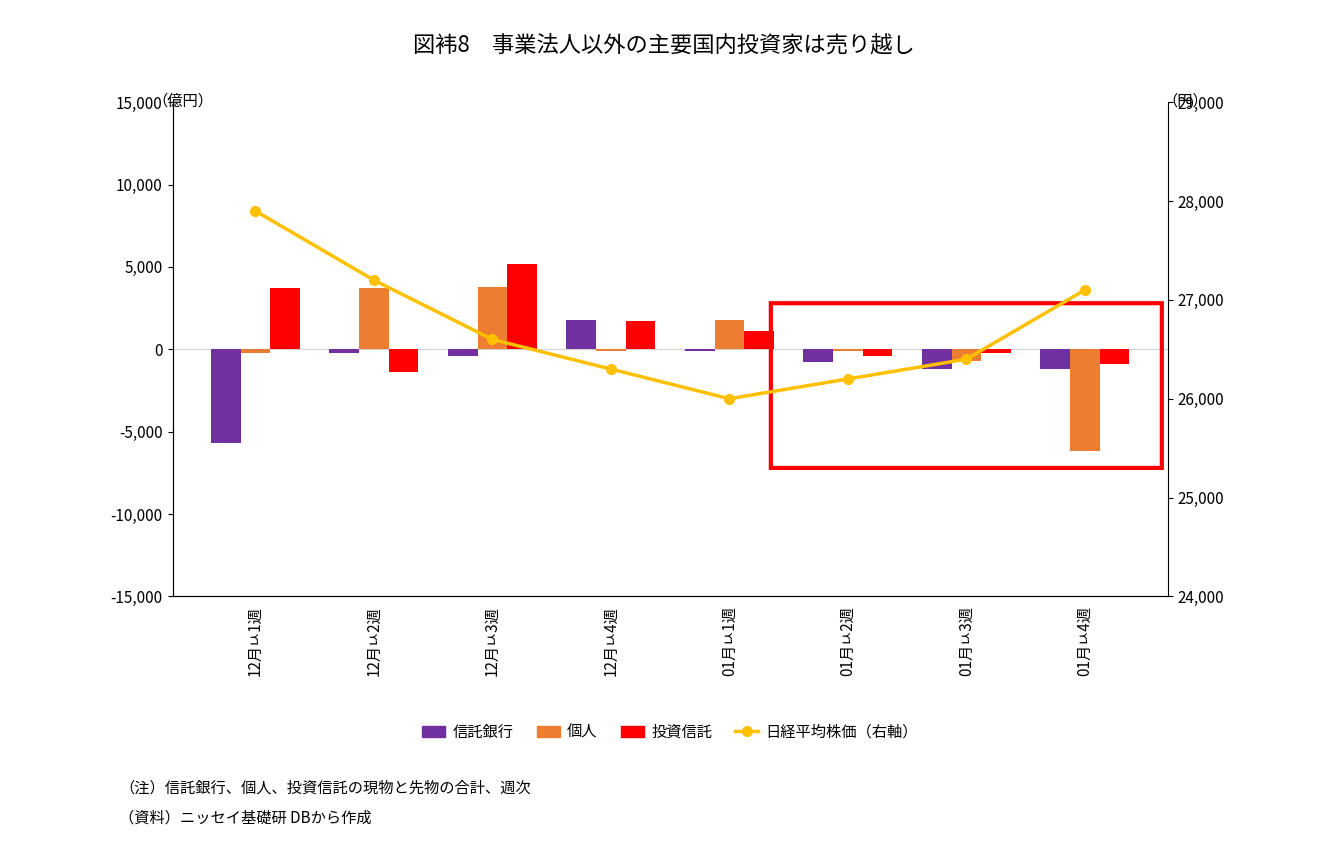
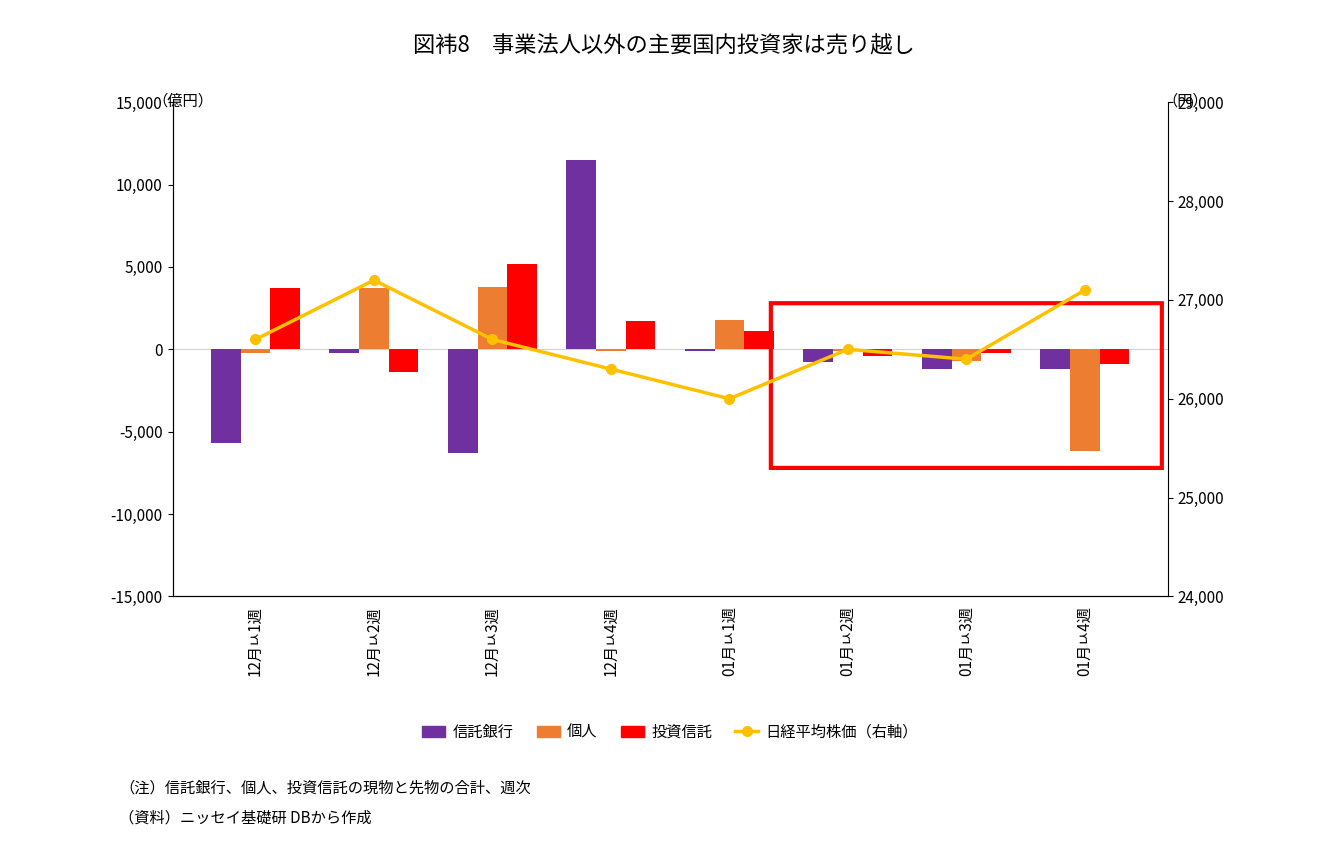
日経平均株価（右軸）/12月ㅧ1週: 27,900 -> 26,600
信託銀行/12月ㅧ3週: -400 -> -6,300
信託銀行/12月ㅧ4週: 1,800 -> 11,500
日経平均株価（右軸）/01月ㅧ2週: 26,200 -> 26,500
